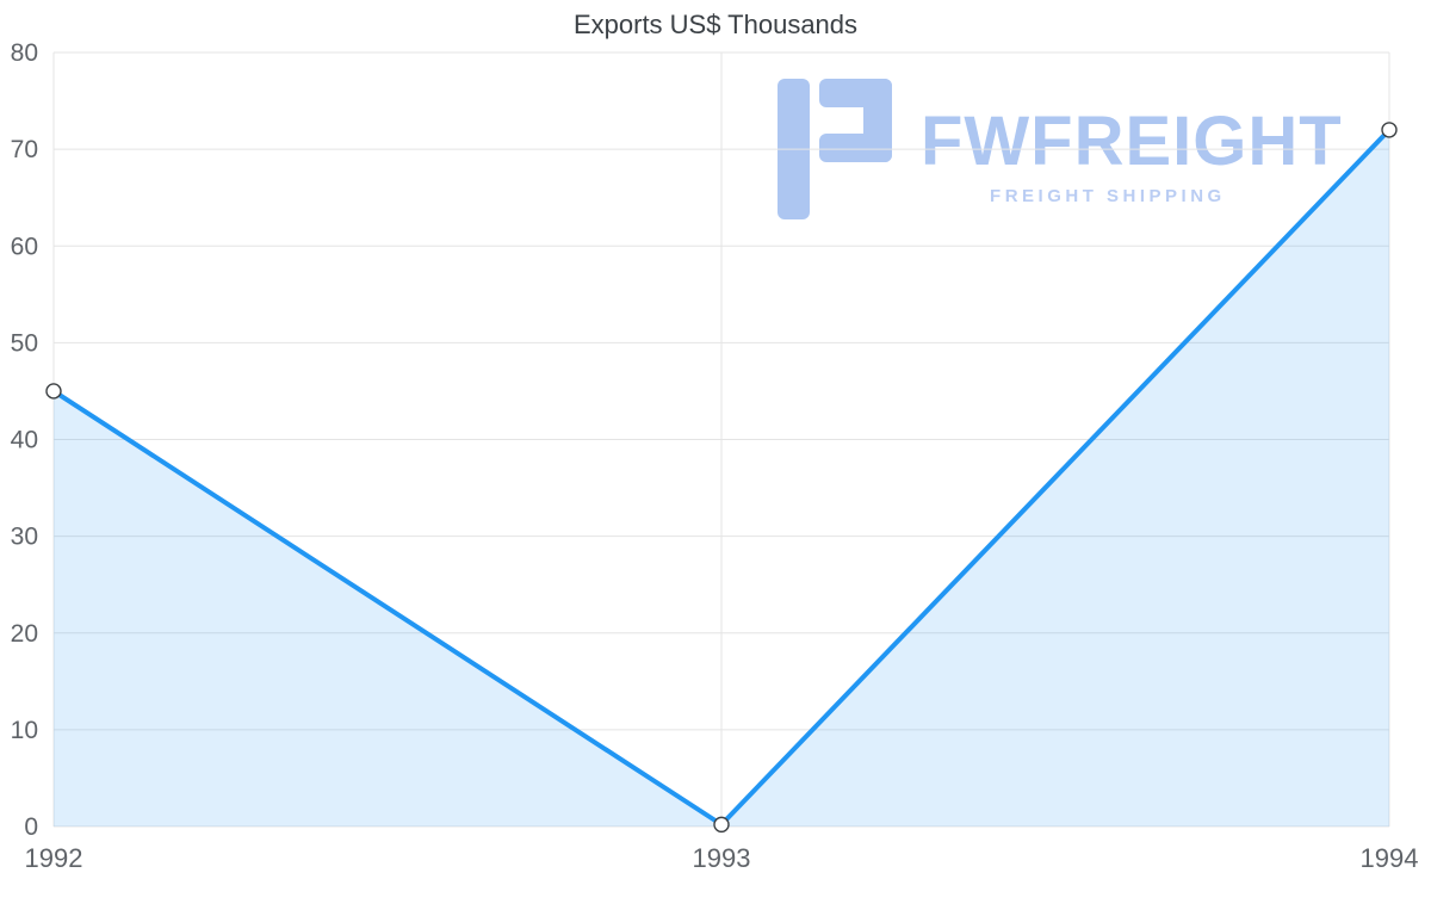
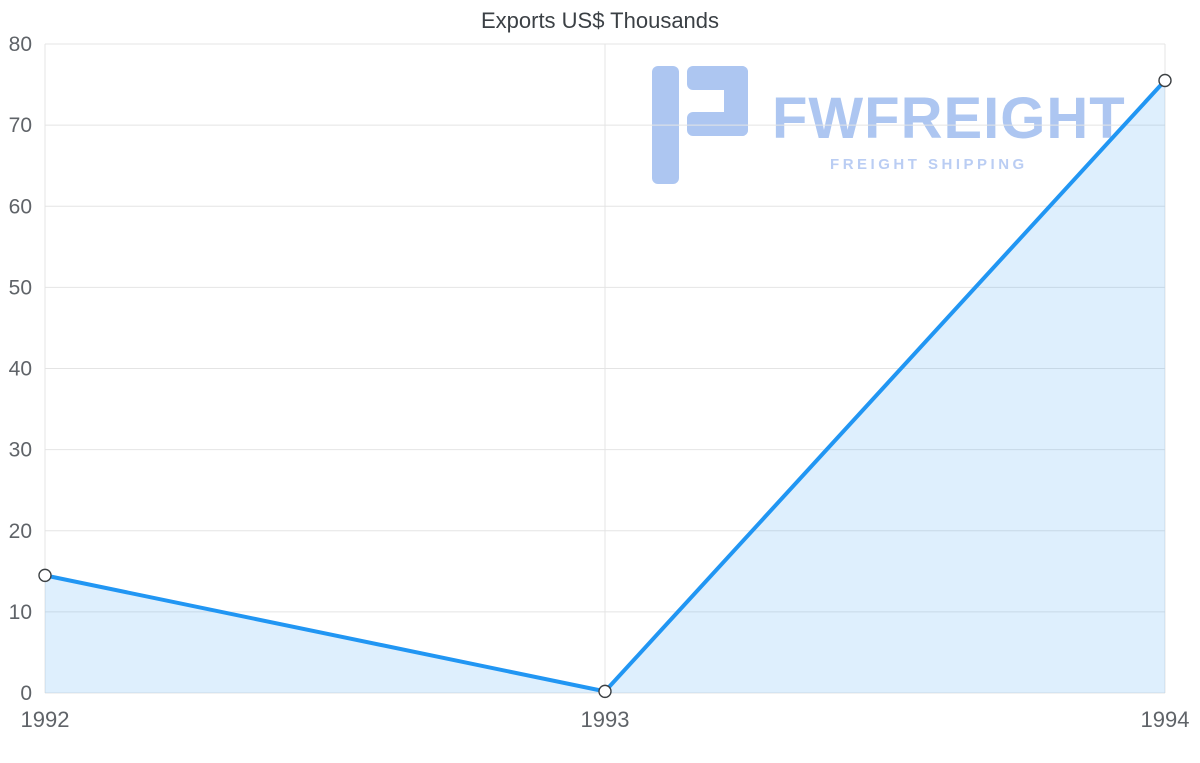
1992: 45 -> 14
1994: 72 -> 76
